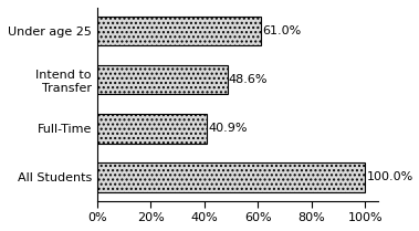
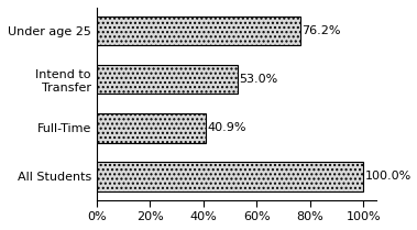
Under age 25: 61.0% -> 76.2%
Intend to Transfer: 48.6% -> 53.0%
